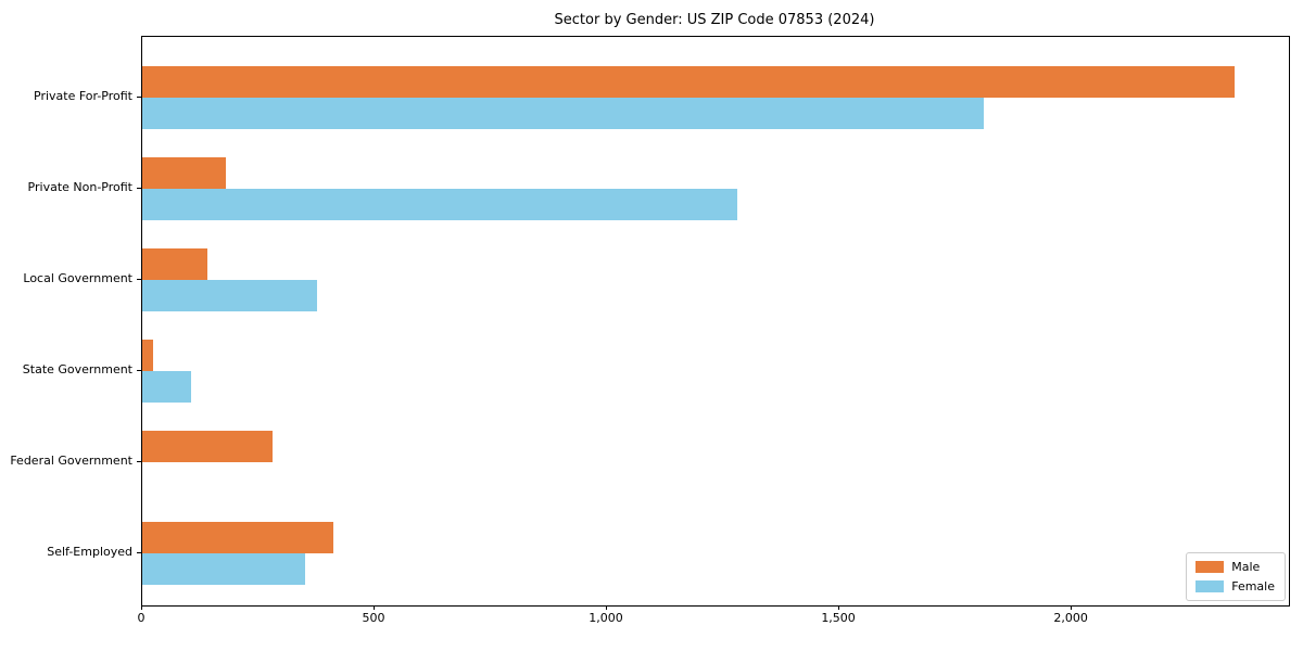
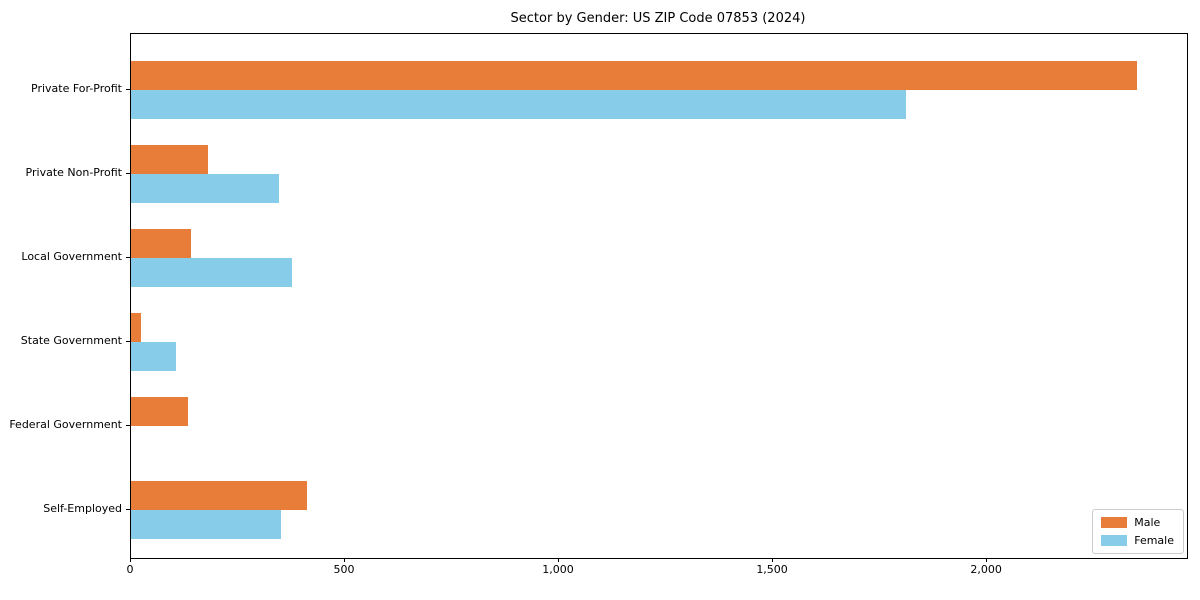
Female/Private Non-Profit: 1280 -> 350
Male/Federal Government: 280 -> 130
